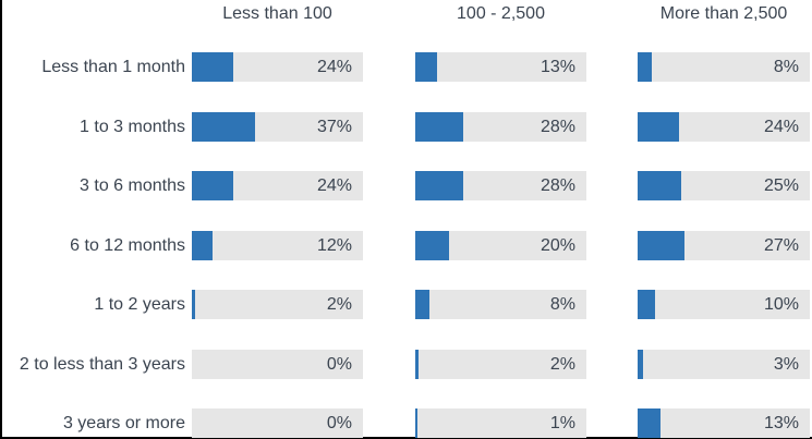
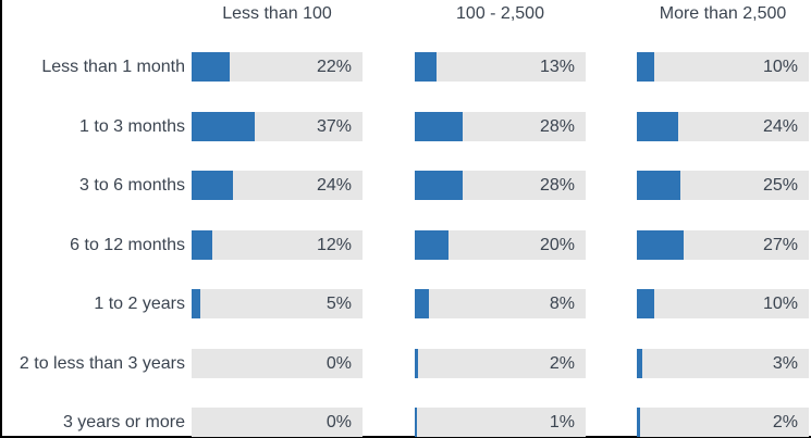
Less than 100/Less than 1 month: 24% -> 22%
More than 2,500/Less than 1 month: 8% -> 10%
Less than 100/1 to 2 years: 2% -> 5%
More than 2,500/3 years or more: 13% -> 2%
